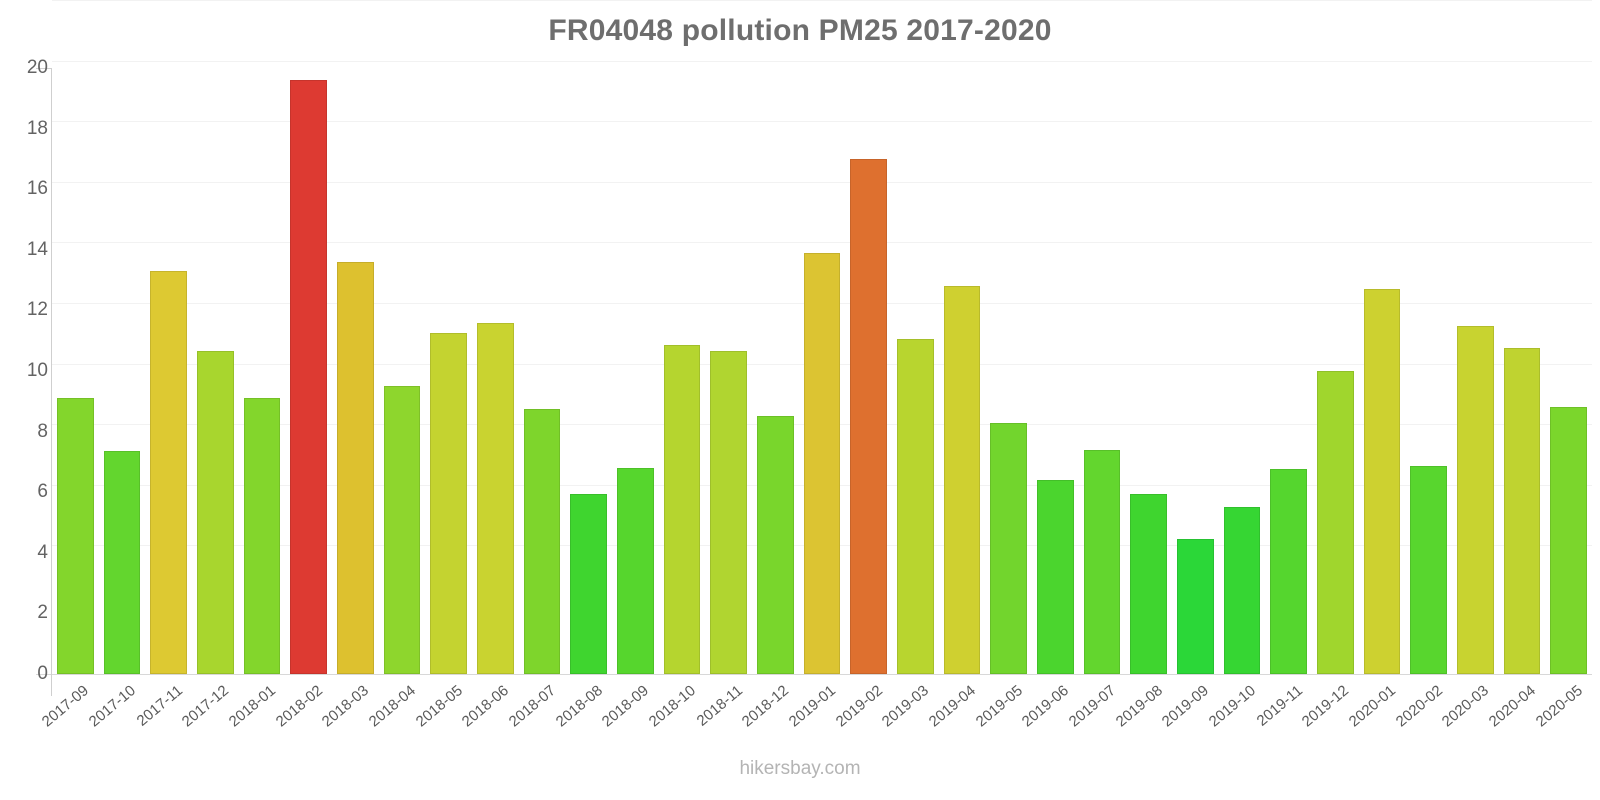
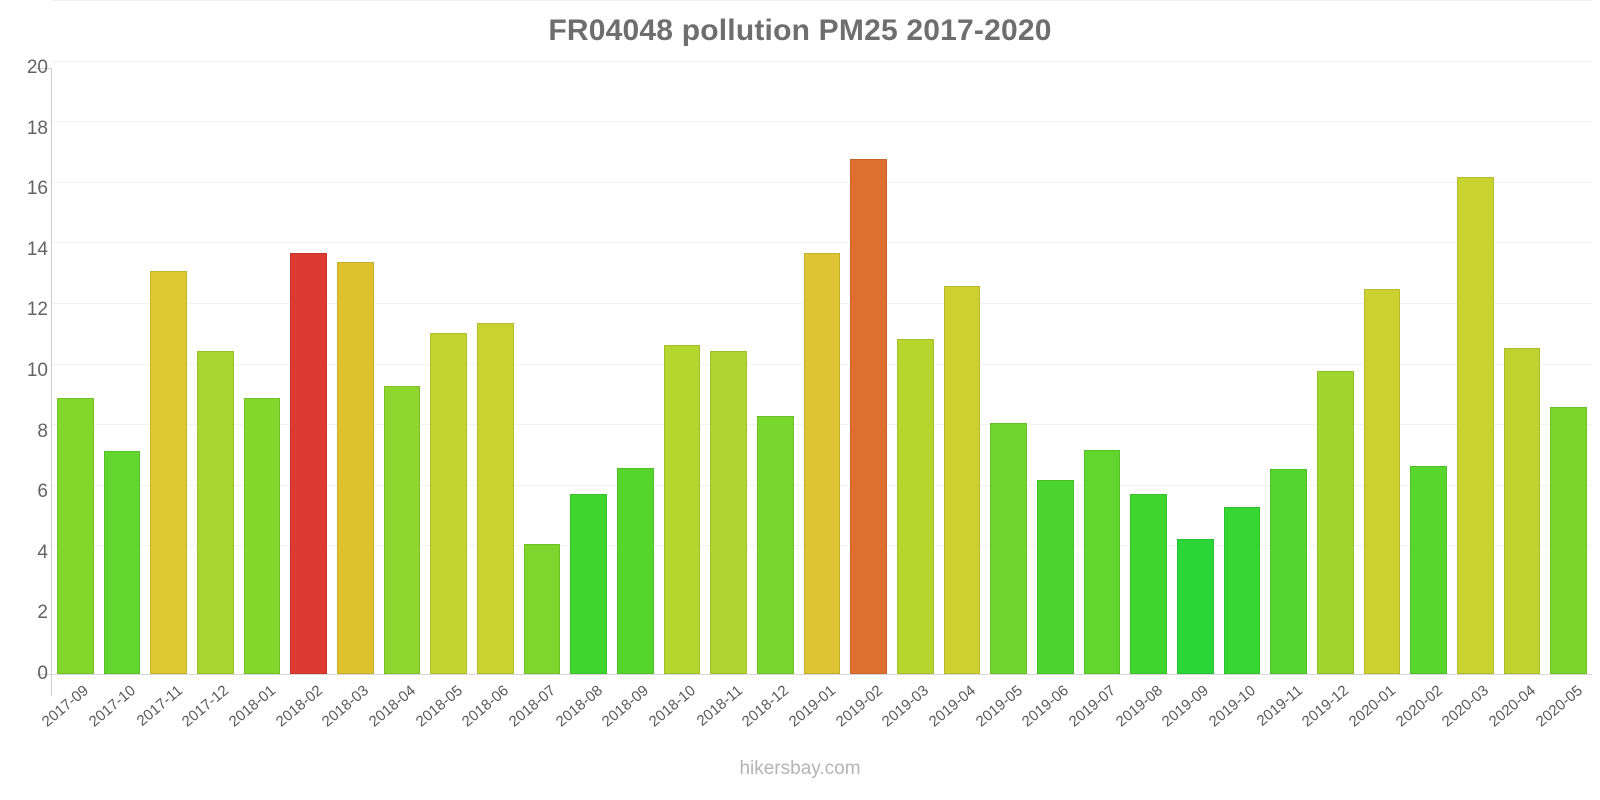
2018-02: 19.6 -> 13.9
2018-07: 8.8 -> 4.3
2020-03: 11.5 -> 16.4
